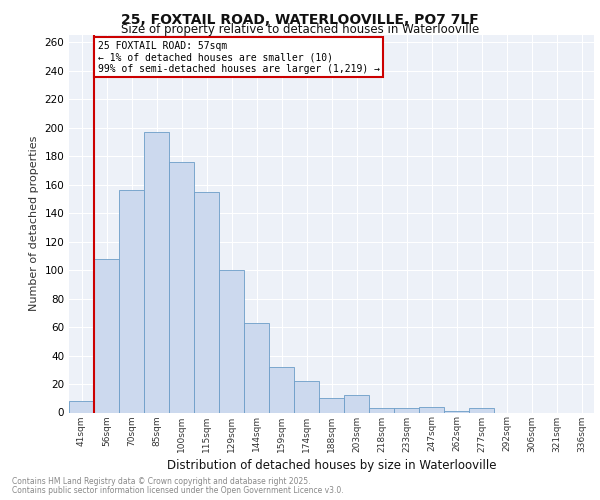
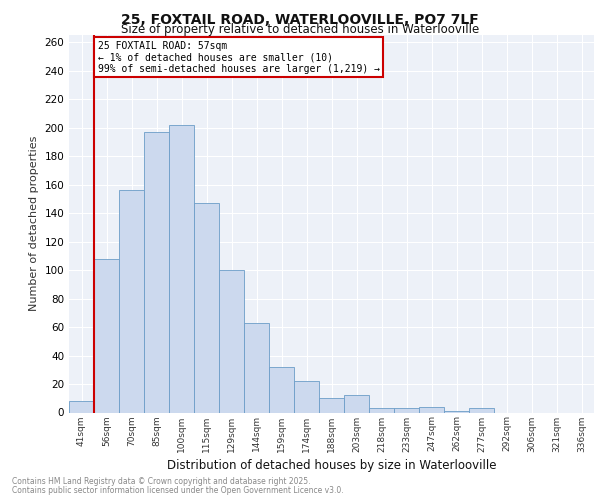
100sqm: 176 -> 202
115sqm: 155 -> 147
